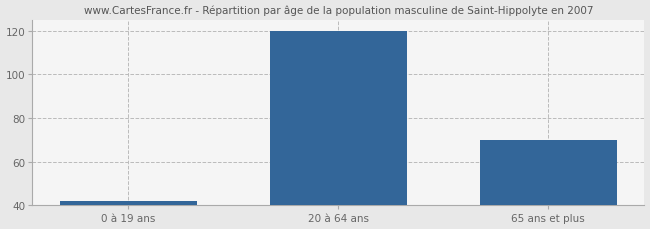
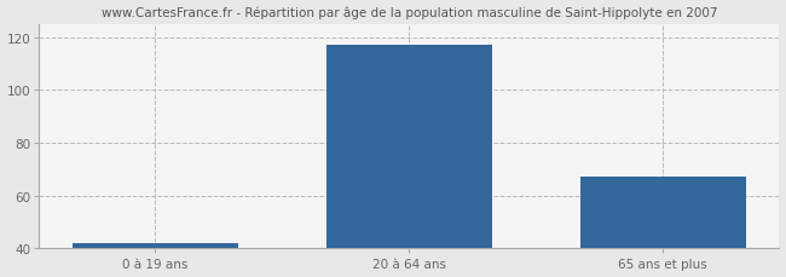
20 à 64 ans: 120 -> 117
65 ans et plus: 70 -> 67
